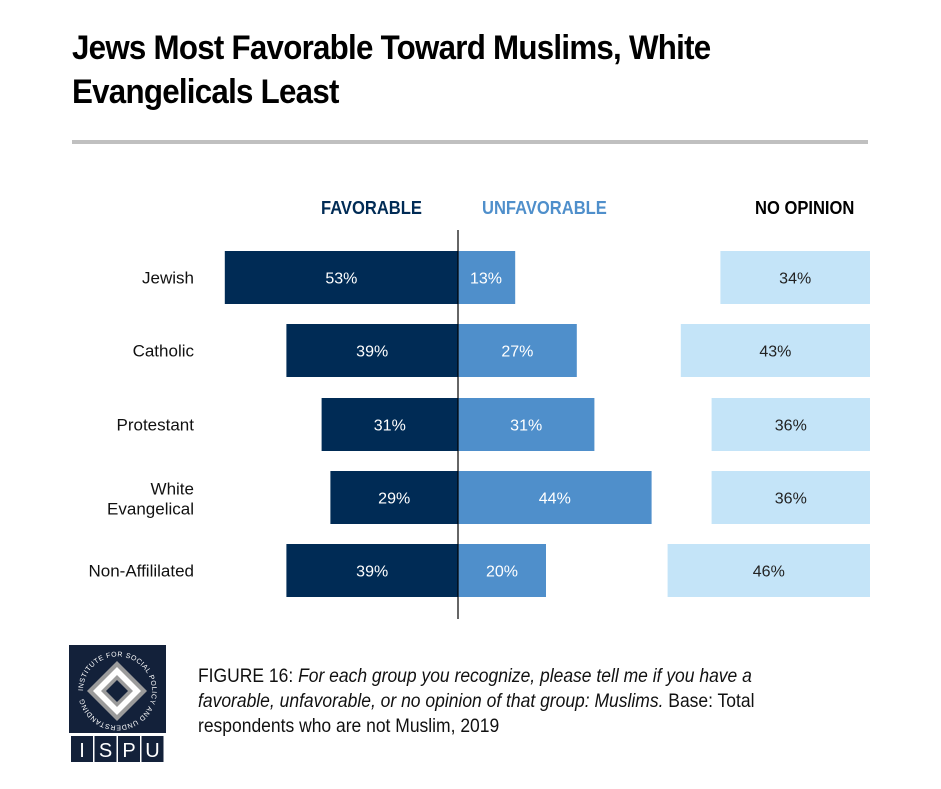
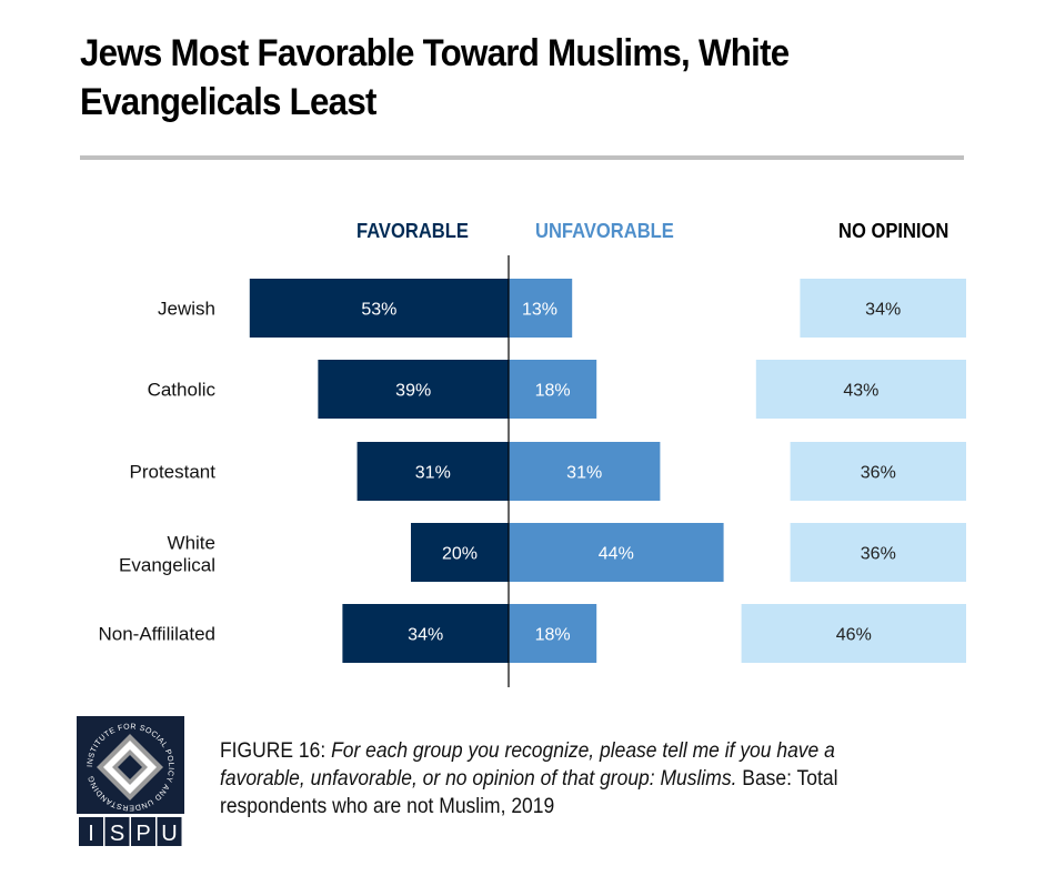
UNFAVORABLE/Catholic: 27% -> 18%
FAVORABLE/White Evangelical: 29% -> 20%
FAVORABLE/Non-Affililated: 39% -> 34%
UNFAVORABLE/Non-Affililated: 20% -> 18%
